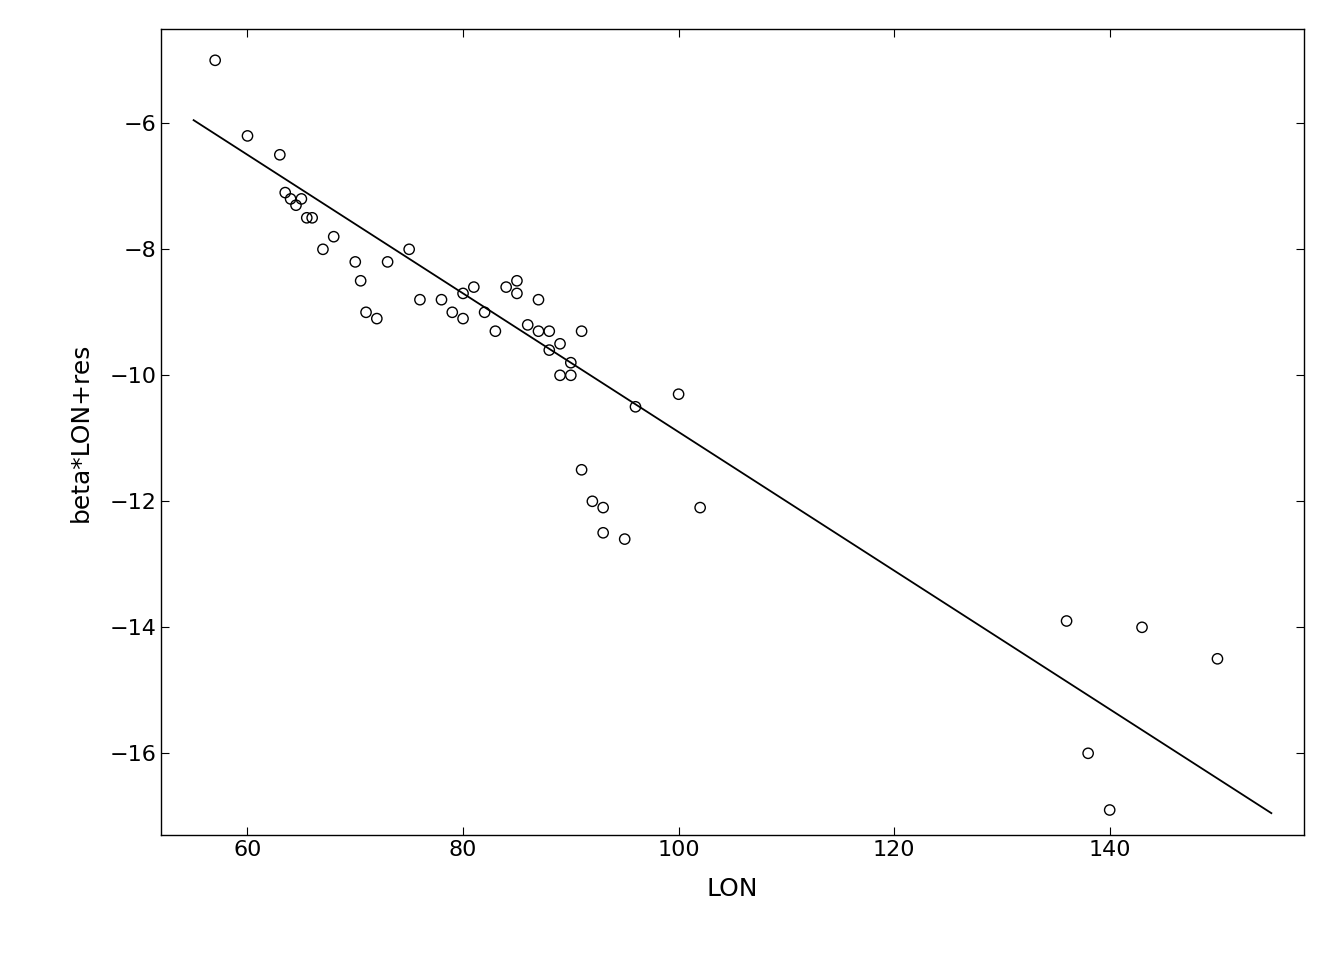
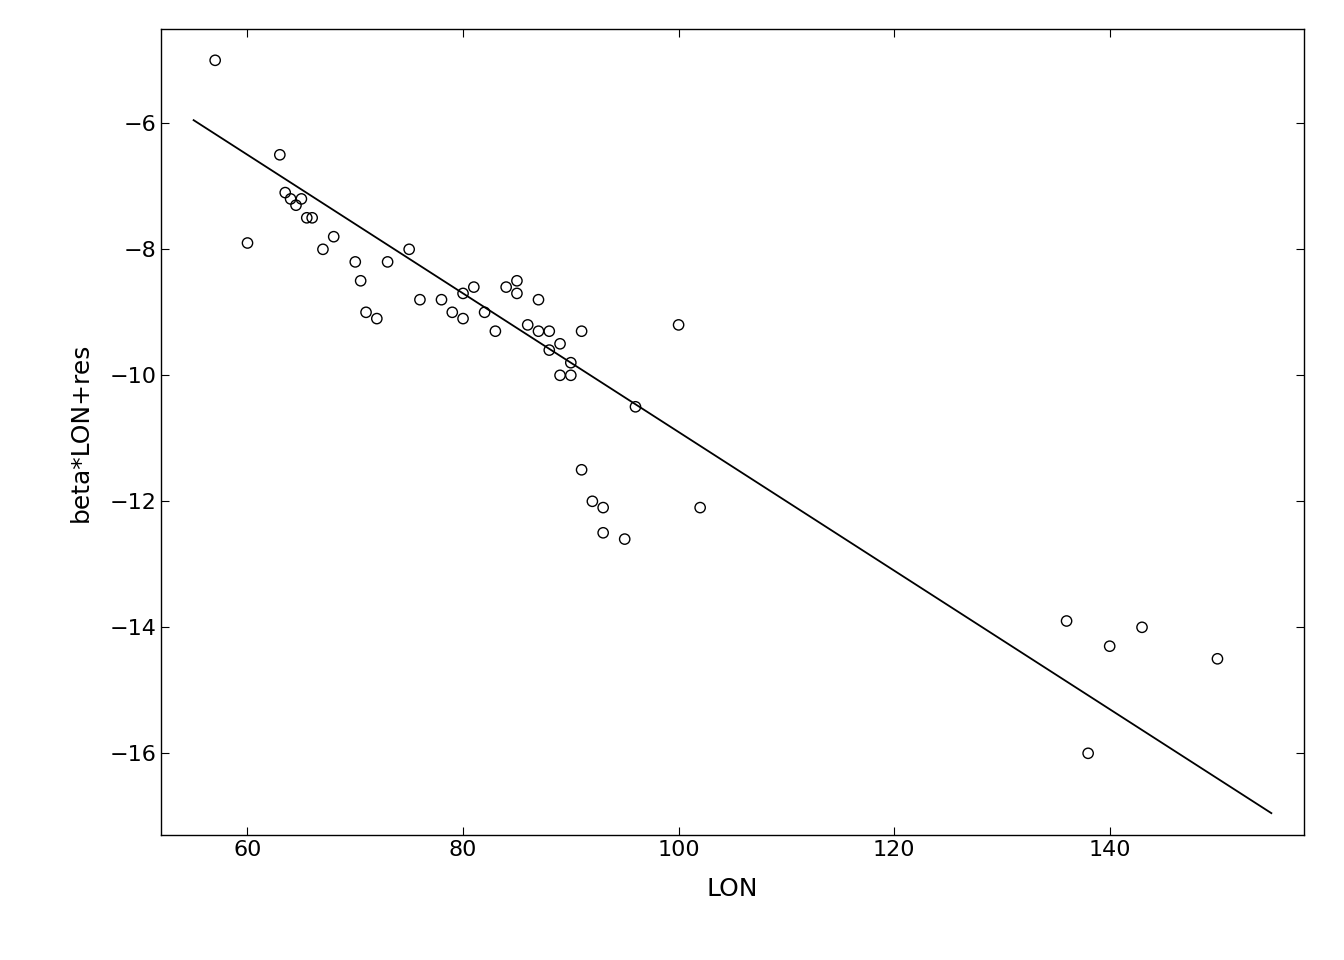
60: -6.2 -> -7.9
100: -10.3 -> -9.2
140: -16.9 -> -14.3
